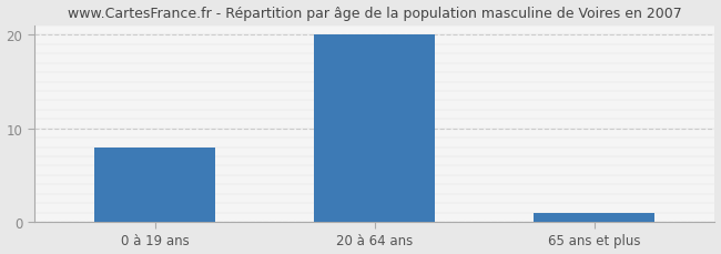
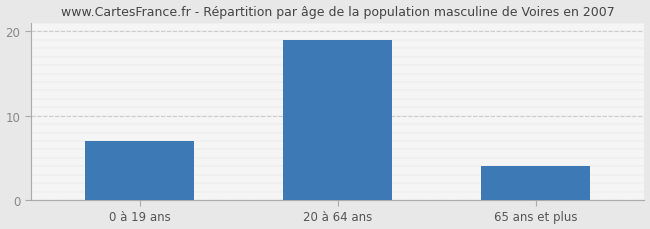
0 à 19 ans: 8 -> 7
20 à 64 ans: 20 -> 19
65 ans et plus: 1 -> 4
